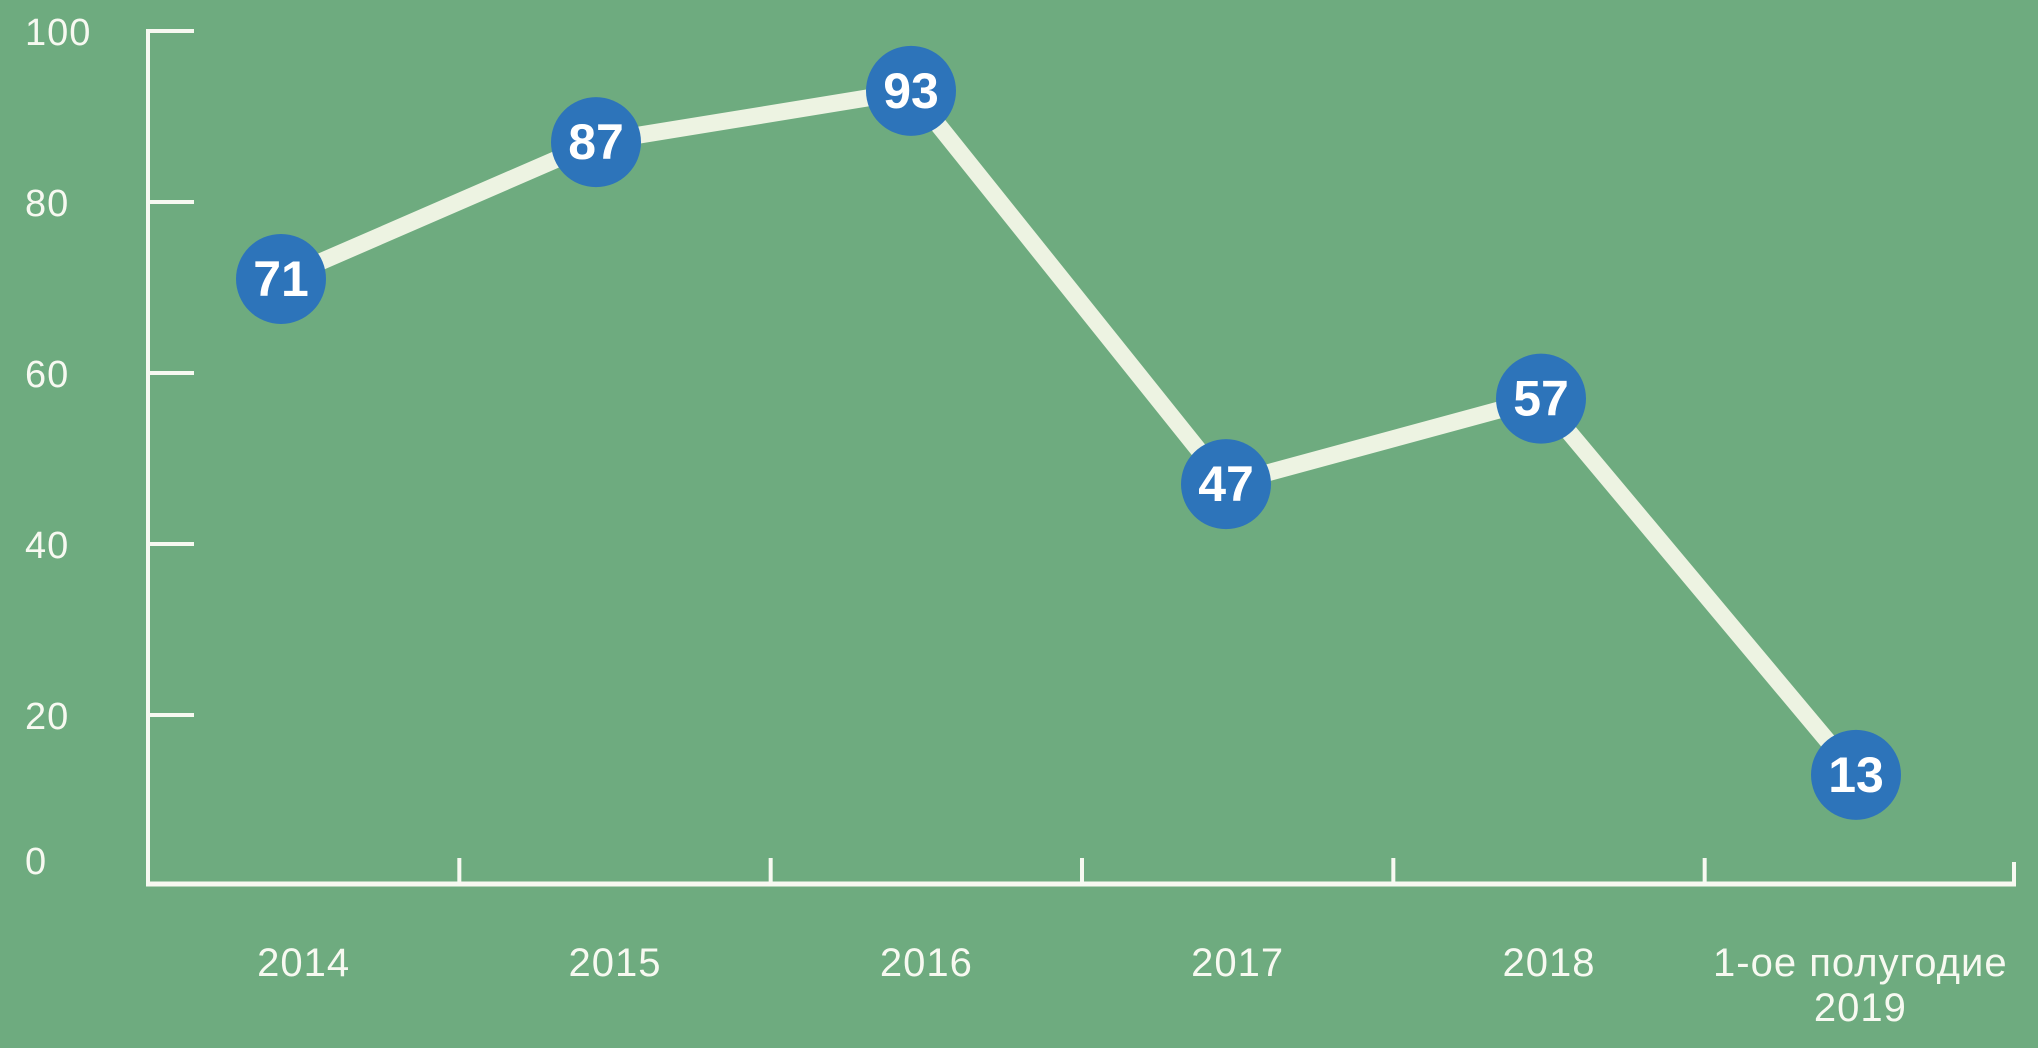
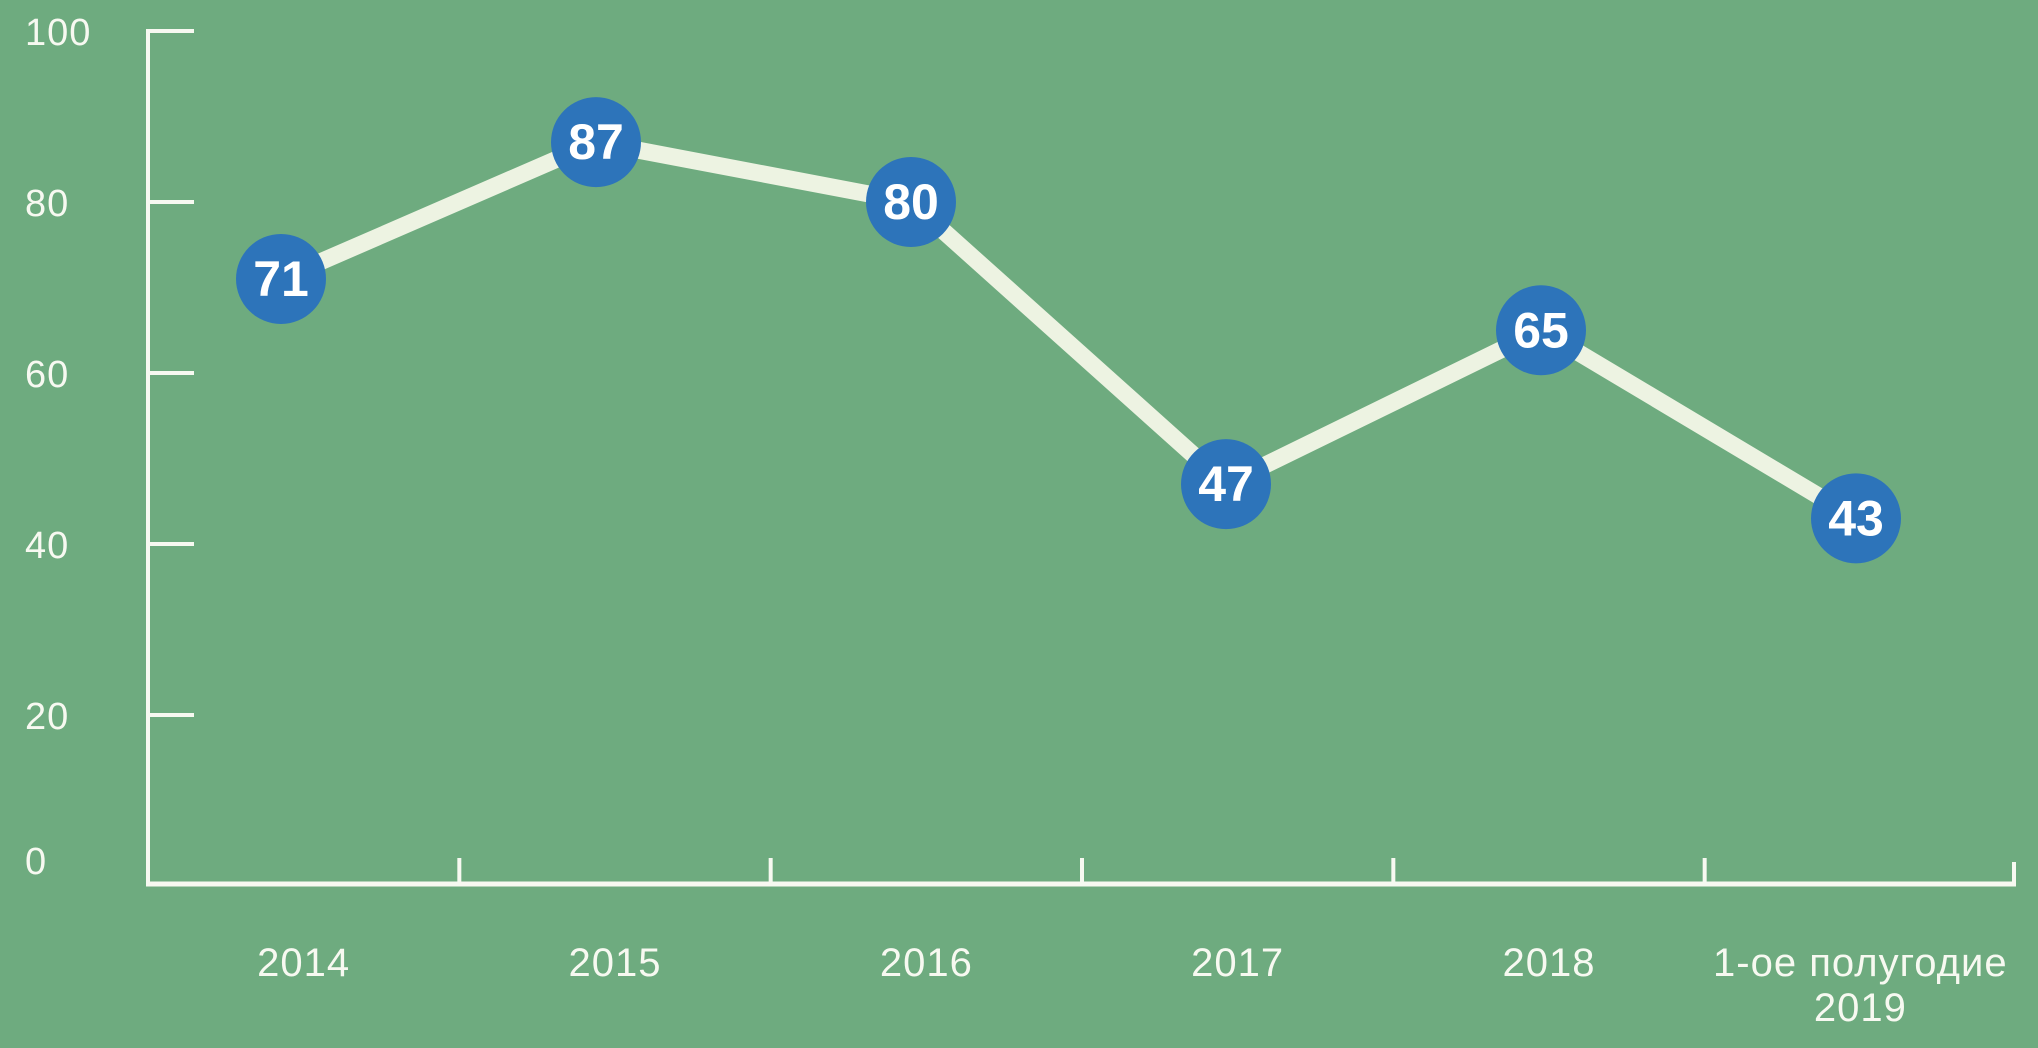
2016: 93 -> 80
2018: 57 -> 65
1-ое полугодие 2019: 13 -> 43
